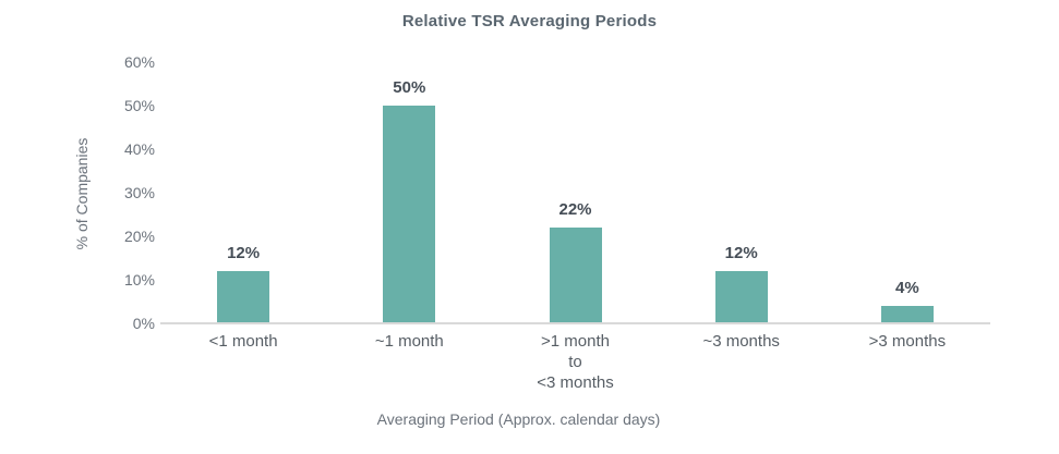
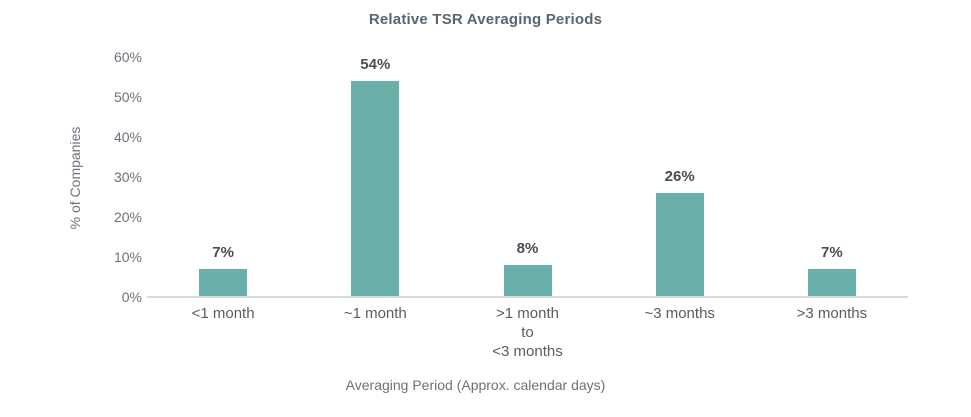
<1 month: 12% -> 7%
~1 month: 50% -> 54%
>1 month to <3 months: 22% -> 8%
~3 months: 12% -> 26%
>3 months: 4% -> 7%
